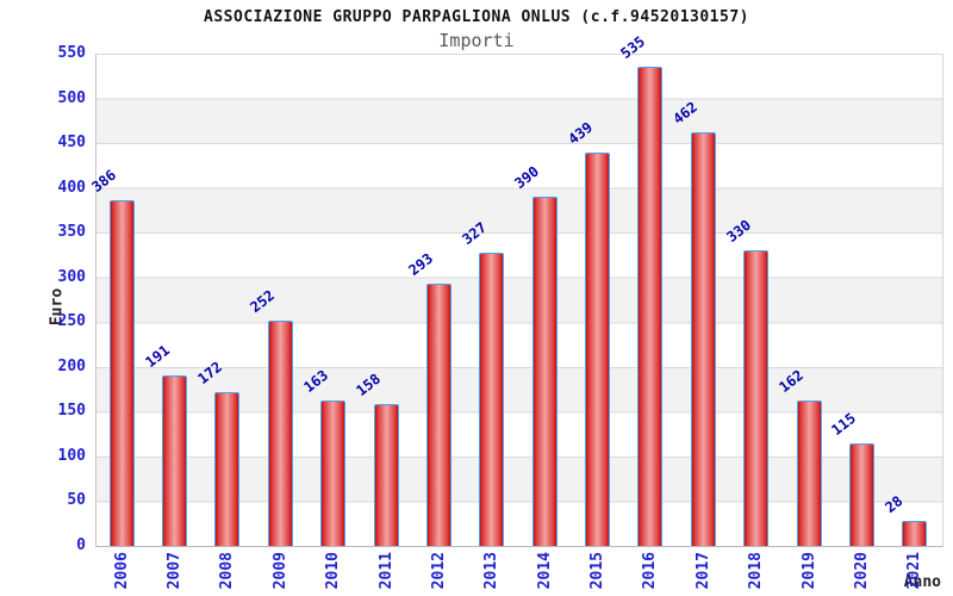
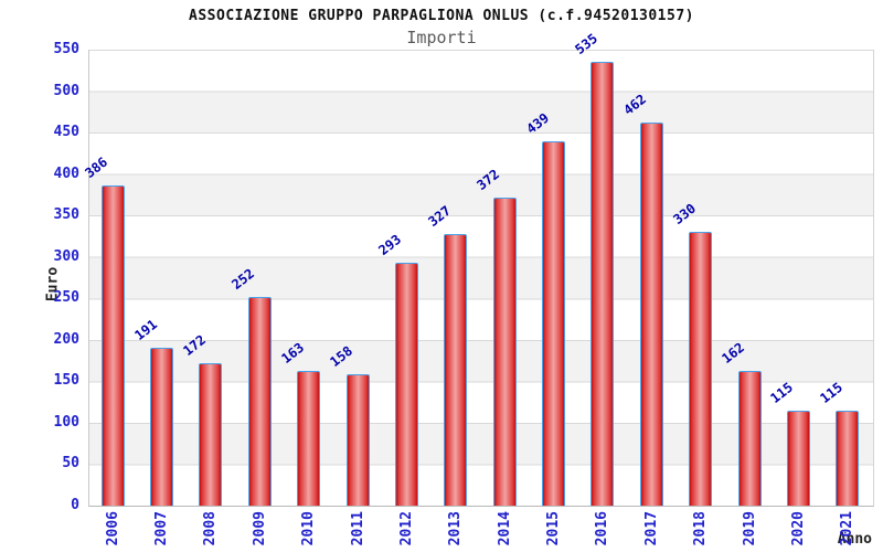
2014: 390 -> 372
2021: 28 -> 115
